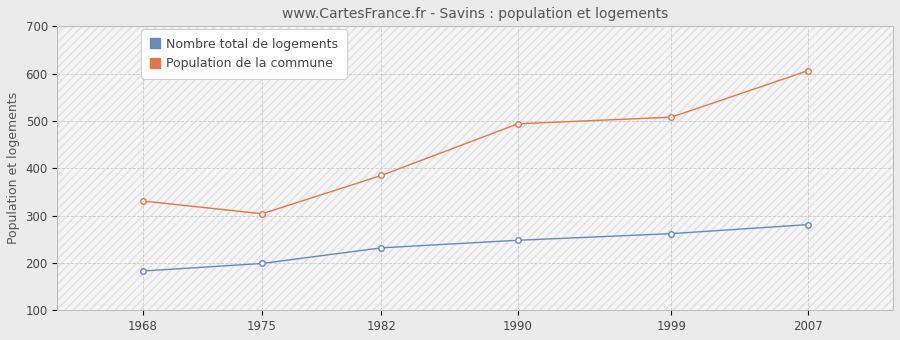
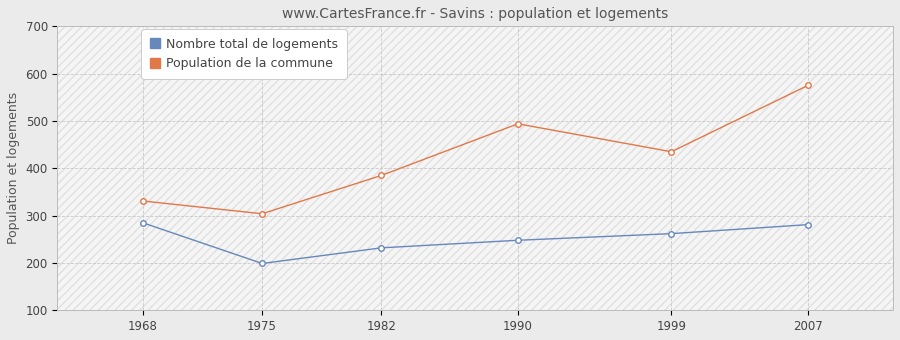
Nombre total de logements/1968: 183 -> 285
Population de la commune/1999: 508 -> 435
Population de la commune/2007: 606 -> 575
